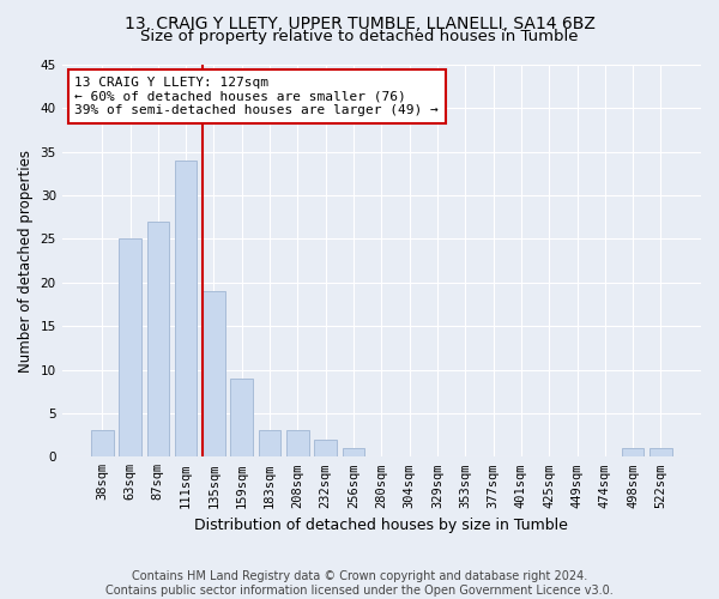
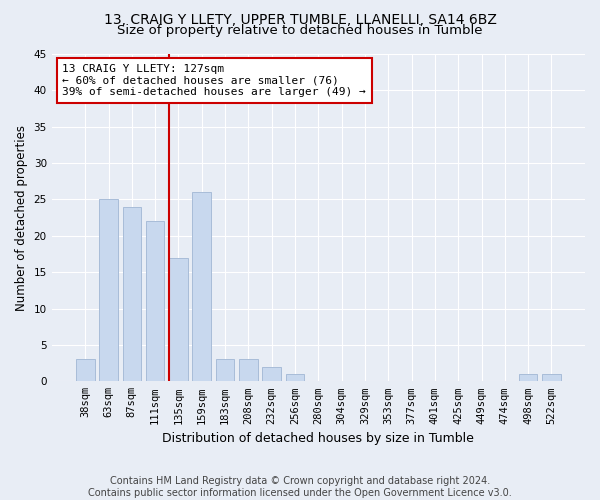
87sqm: 27 -> 24
111sqm: 34 -> 22
135sqm: 19 -> 17
159sqm: 9 -> 26
